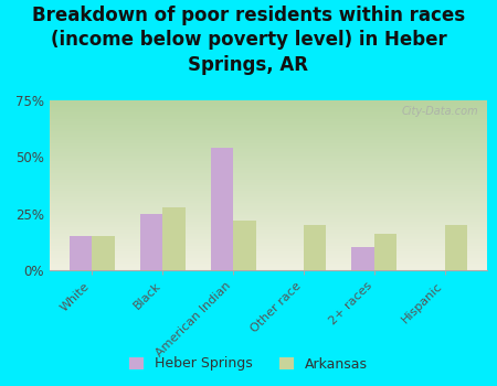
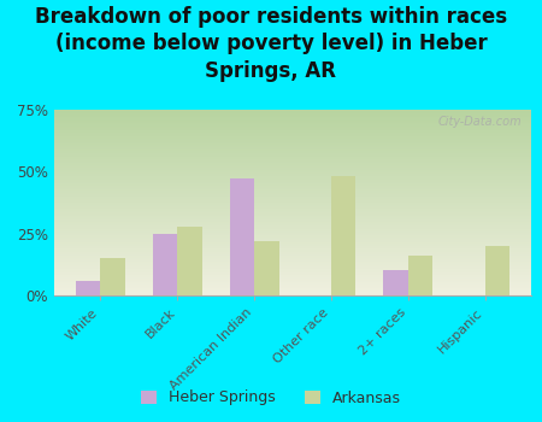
Heber Springs/White: 15% -> 6%
Heber Springs/American Indian: 54% -> 47%
Arkansas/Other race: 20% -> 48%
